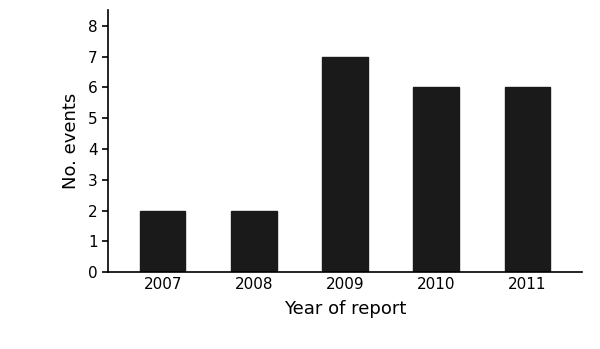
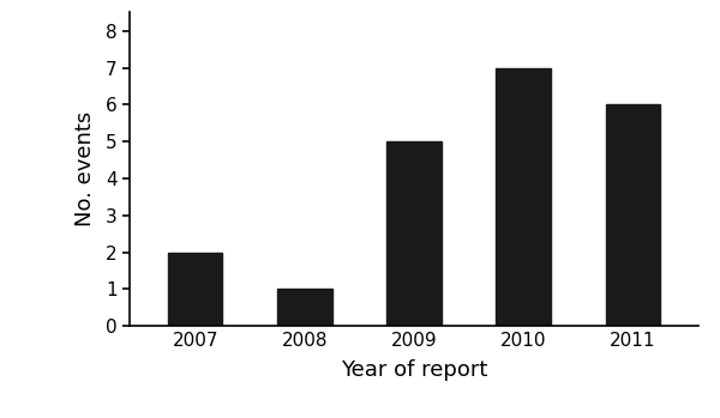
2008: 2 -> 1
2009: 7 -> 5
2010: 6 -> 7
